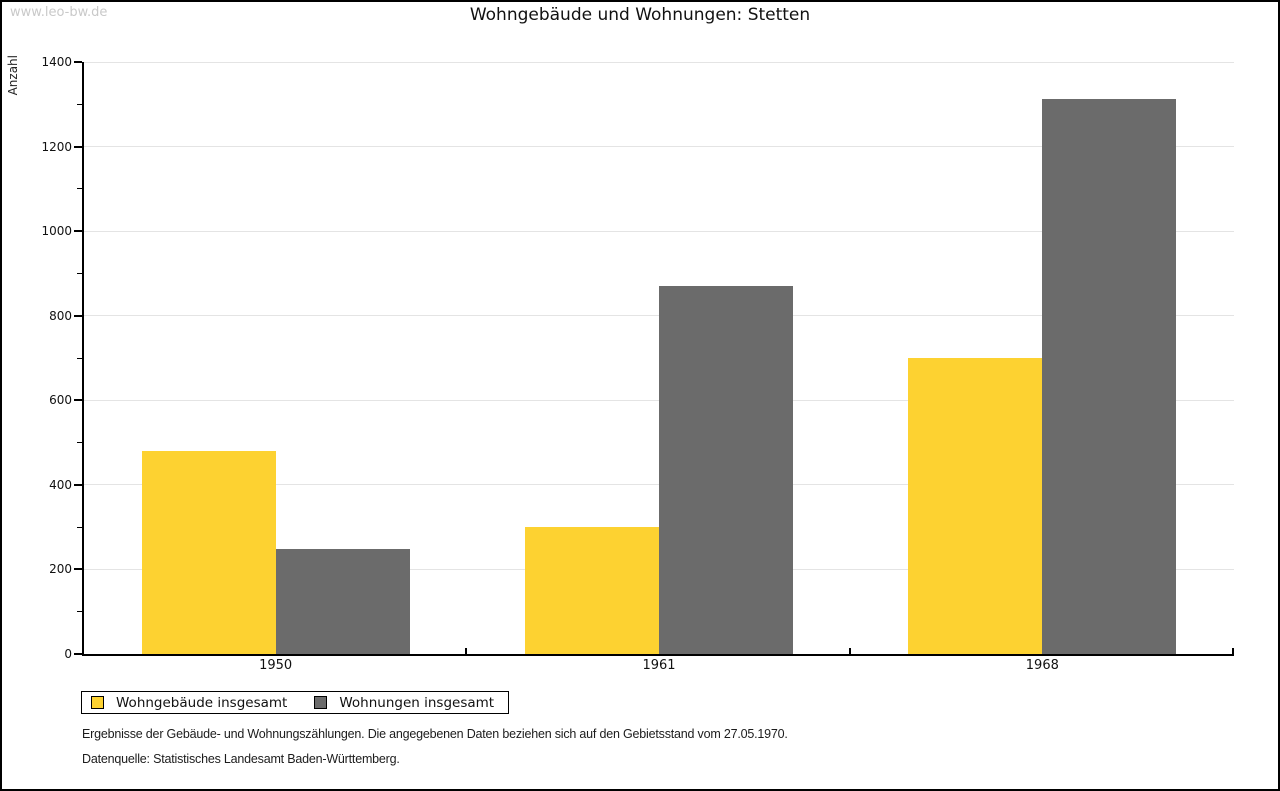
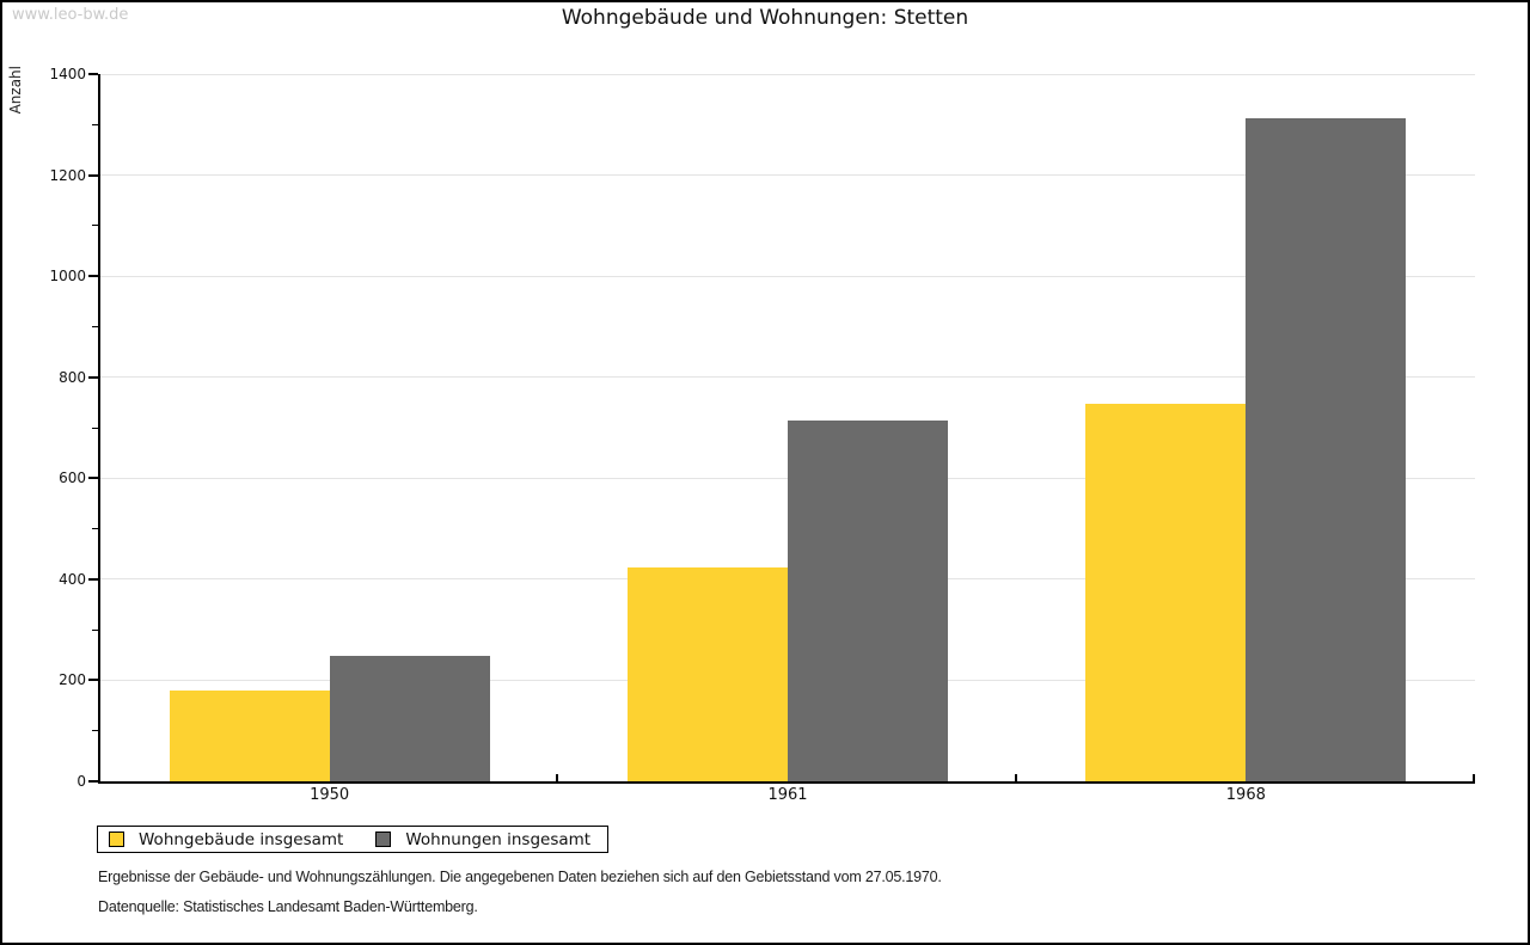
Wohngebäude insgesamt/1950: 480 -> 180
Wohngebäude insgesamt/1961: 300 -> 420
Wohnungen insgesamt/1961: 870 -> 710
Wohngebäude insgesamt/1968: 700 -> 750
